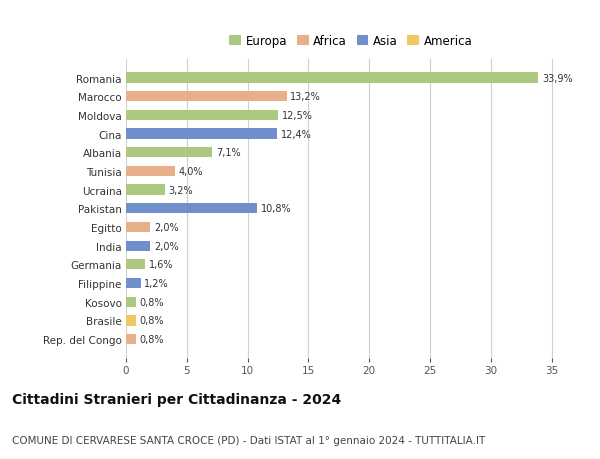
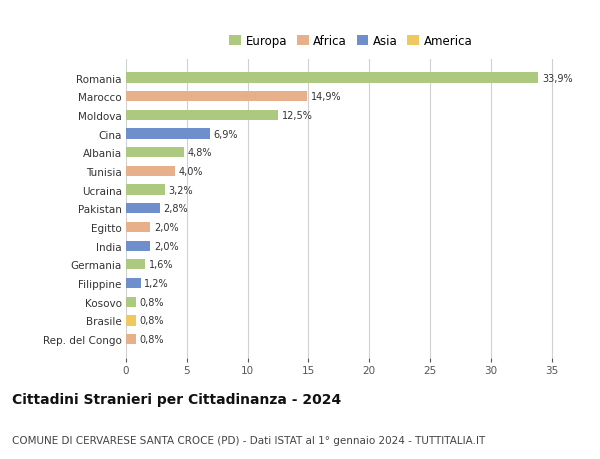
Marocco: 13,2% -> 14,9%
Cina: 12,4% -> 6,9%
Albania: 7,1% -> 4,8%
Pakistan: 10,8% -> 2,8%
